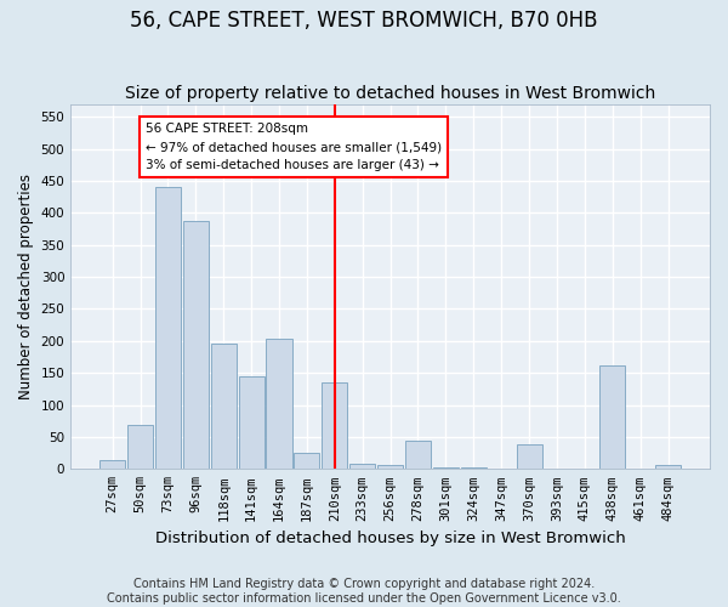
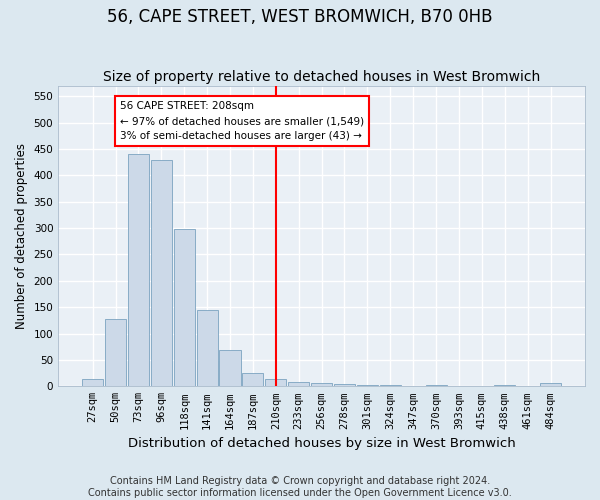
50sqm: 68 -> 128
96sqm: 388 -> 430
118sqm: 196 -> 298
164sqm: 204 -> 68
210sqm: 136 -> 13
278sqm: 44 -> 5
370sqm: 38 -> 2
438sqm: 162 -> 2
